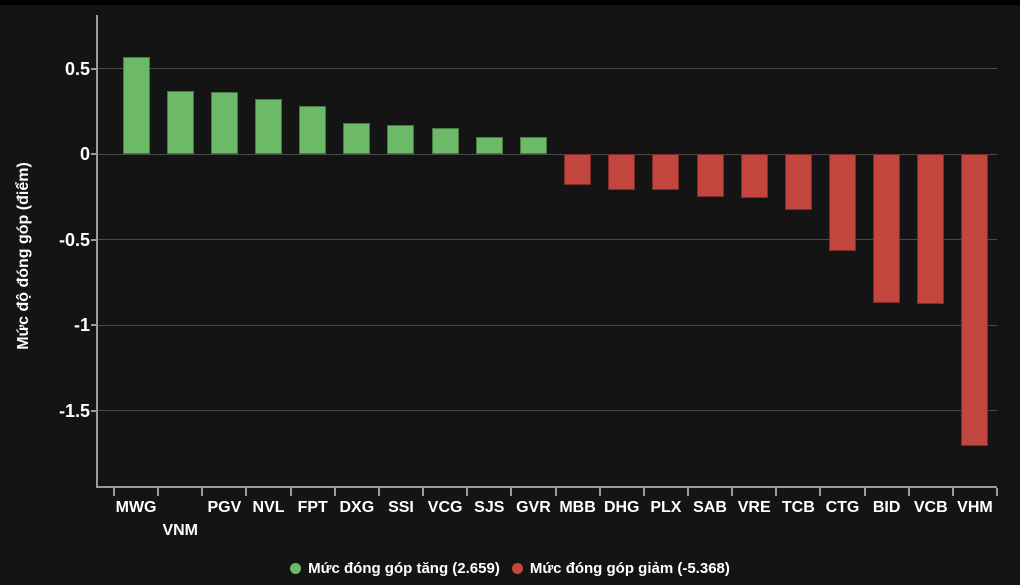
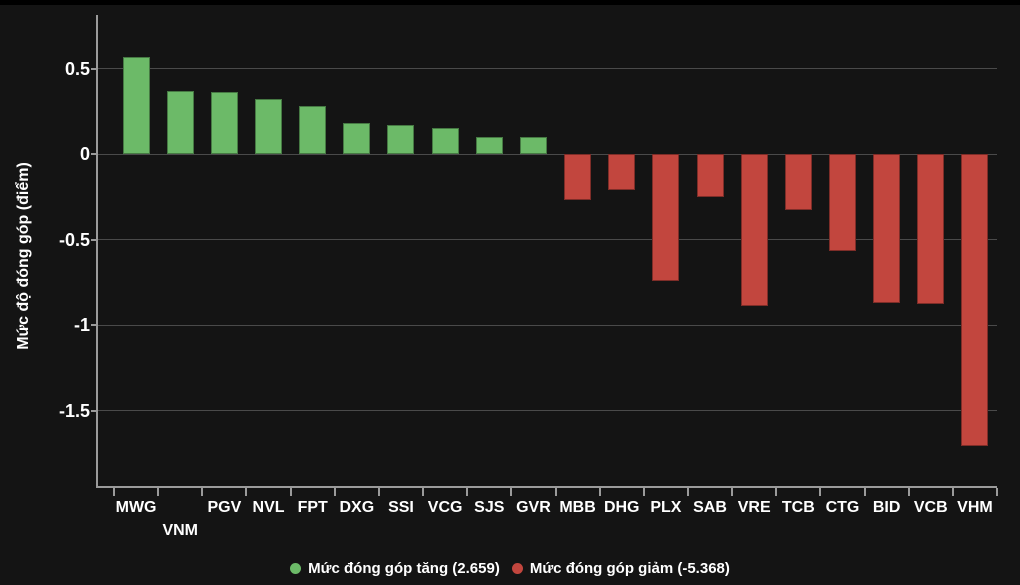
MBB: -0.18 -> -0.27
PLX: -0.21 -> -0.74
VRE: -0.26 -> -0.89
